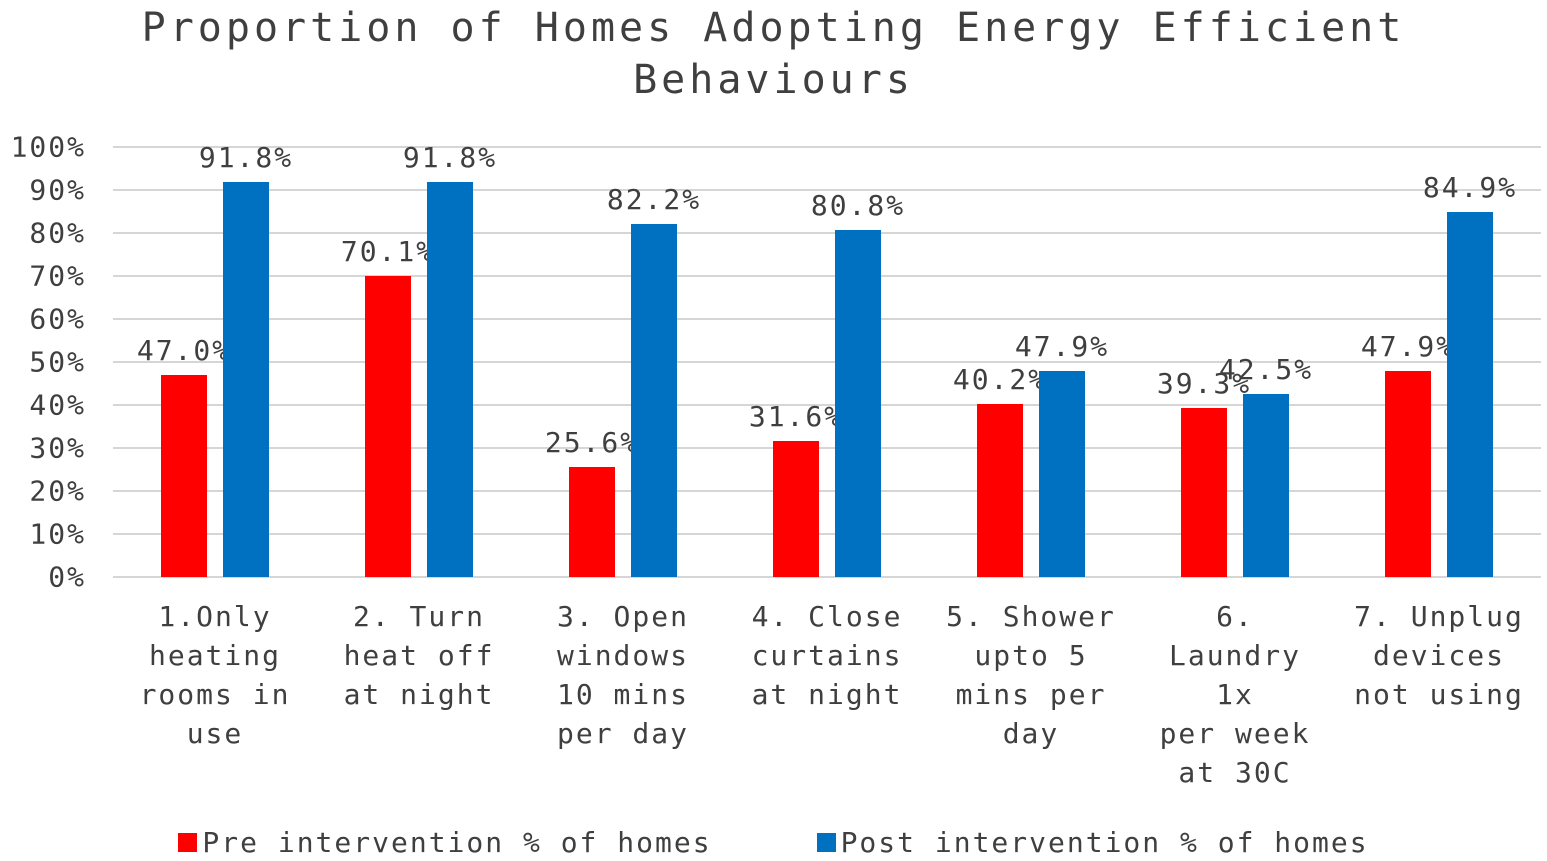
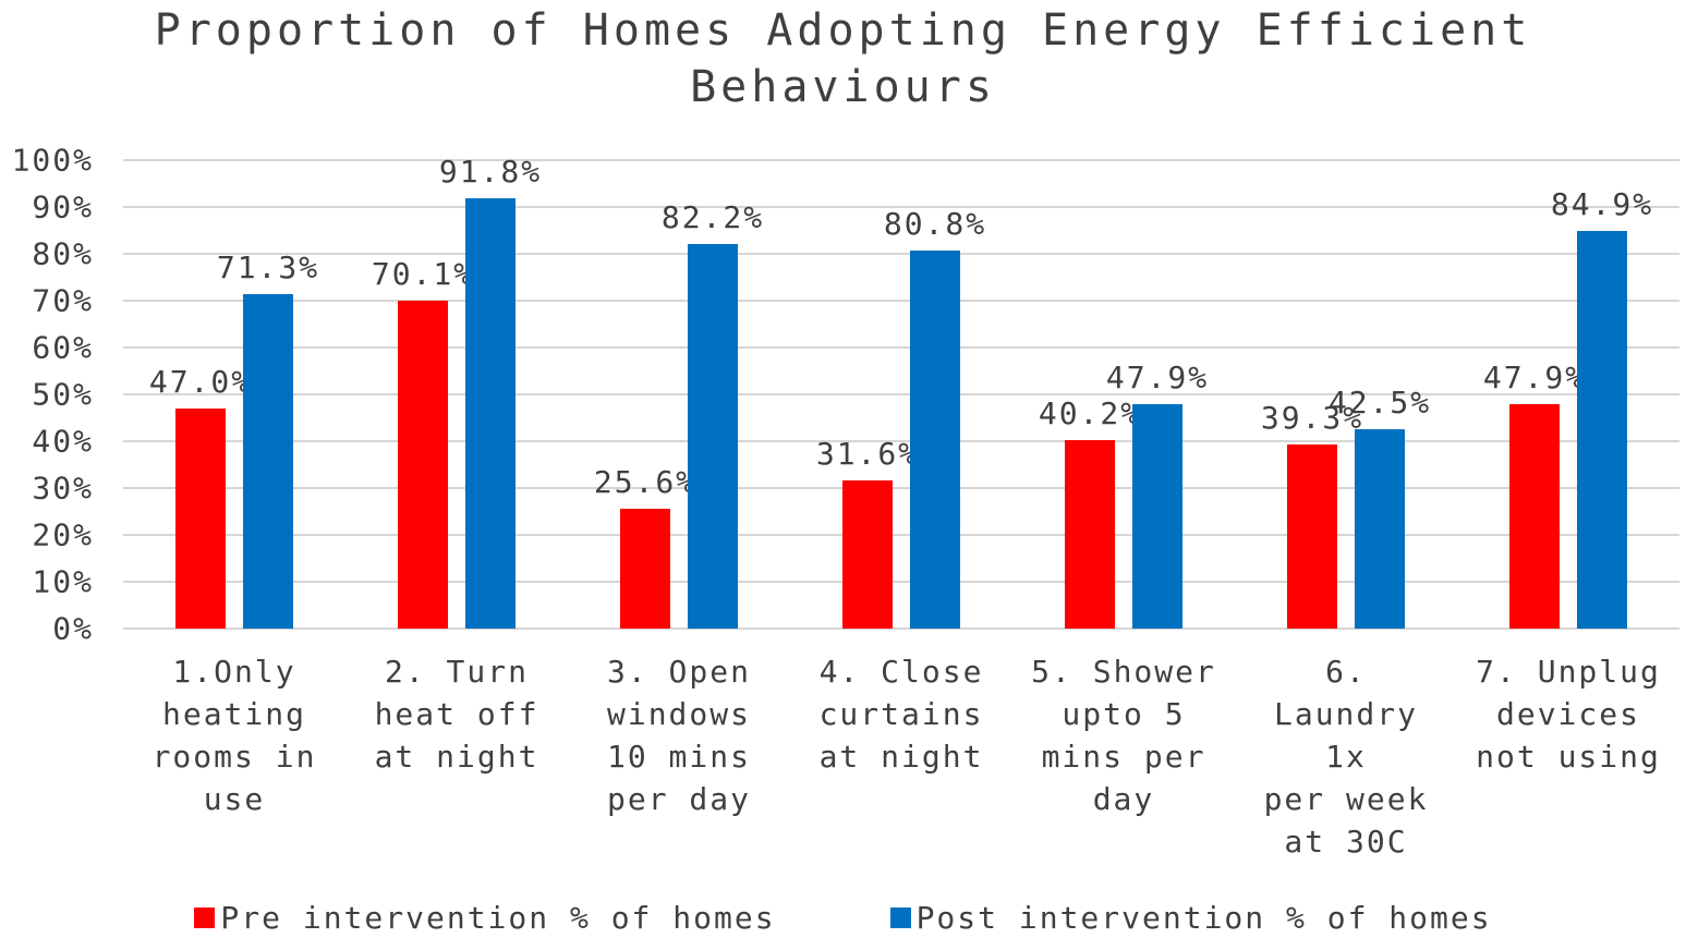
Post intervention % of homes/1.Only heating rooms in use: 91.8% -> 71.3%
